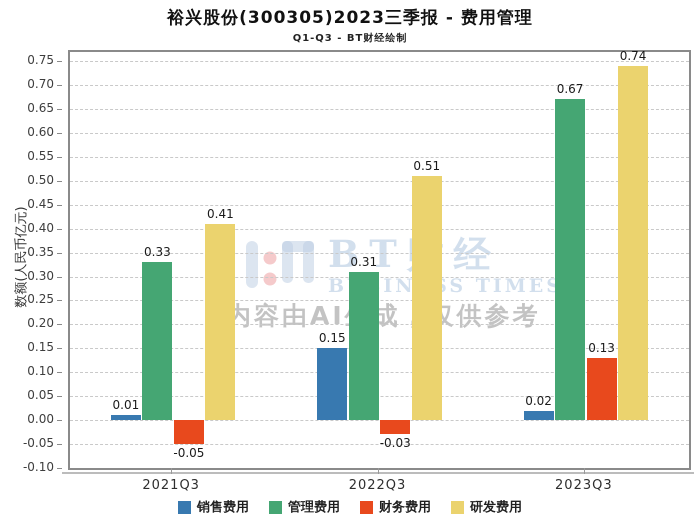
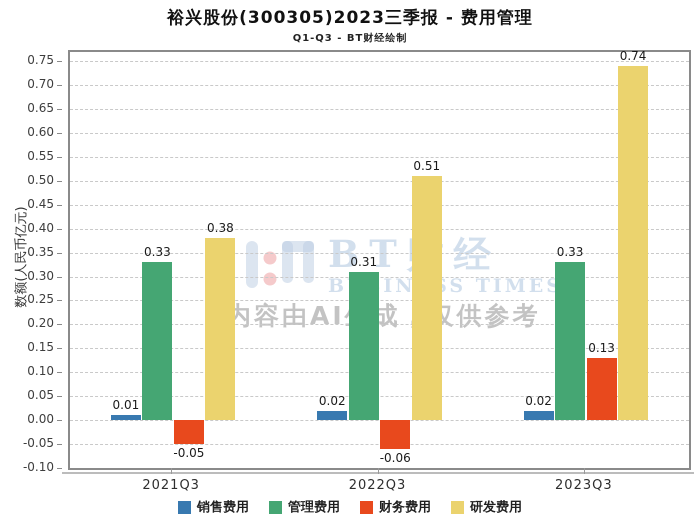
研发费用/2021Q3: 0.41 -> 0.38
销售费用/2022Q3: 0.15 -> 0.02
财务费用/2022Q3: -0.03 -> -0.06
管理费用/2023Q3: 0.67 -> 0.33
